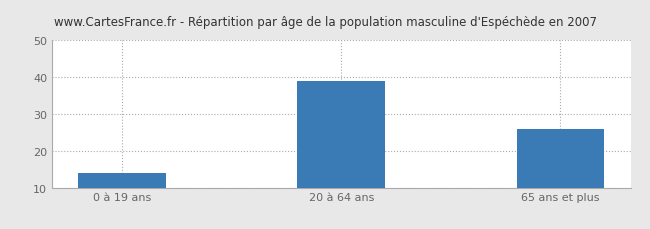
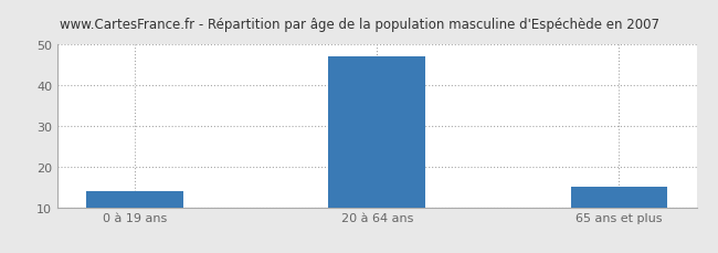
20 à 64 ans: 39 -> 47
65 ans et plus: 26 -> 15
